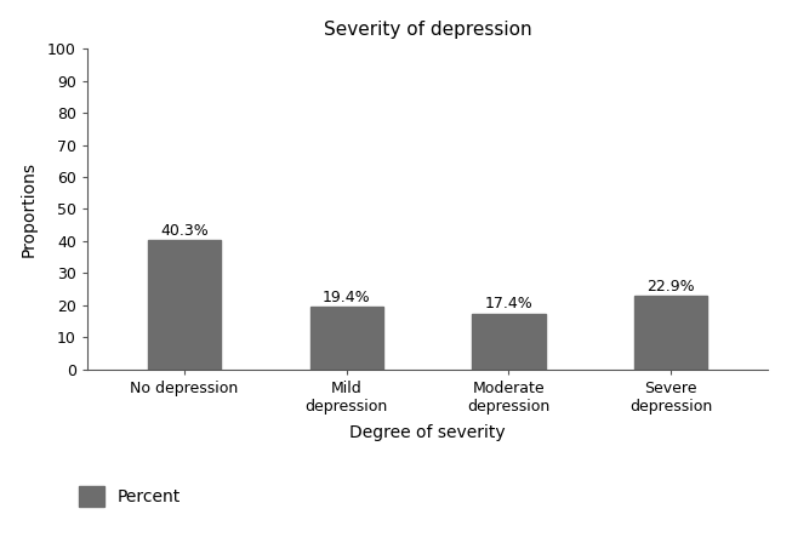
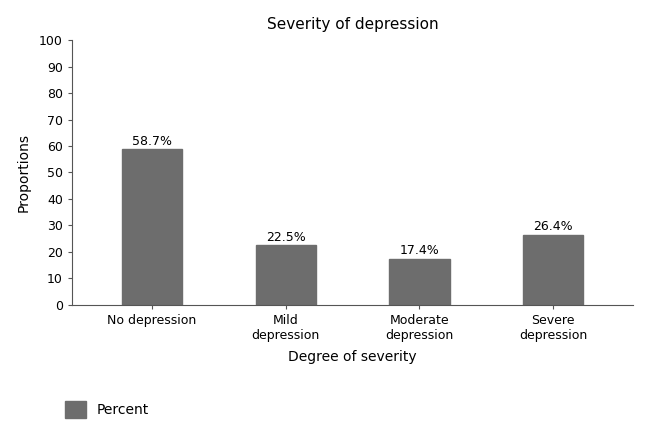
No depression: 40.3% -> 58.7%
Mild depression: 19.4% -> 22.5%
Severe depression: 22.9% -> 26.4%
